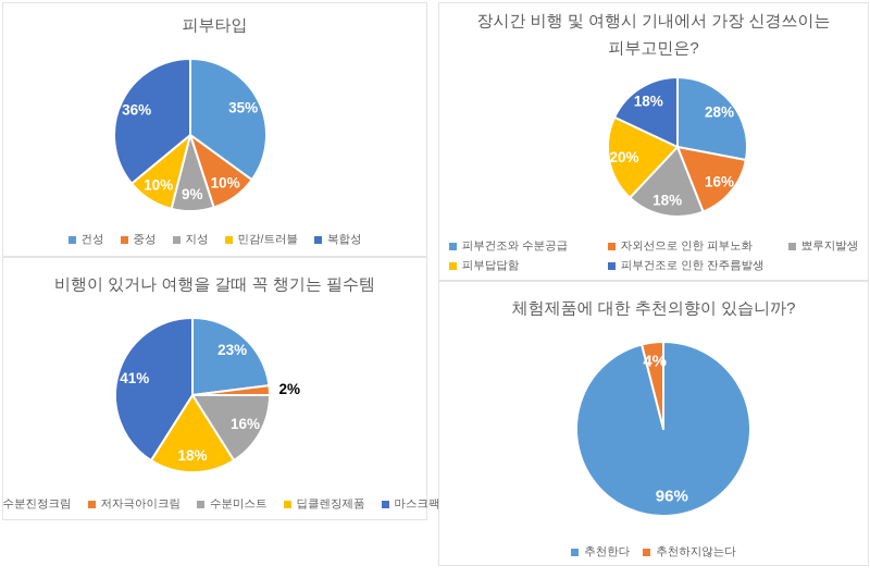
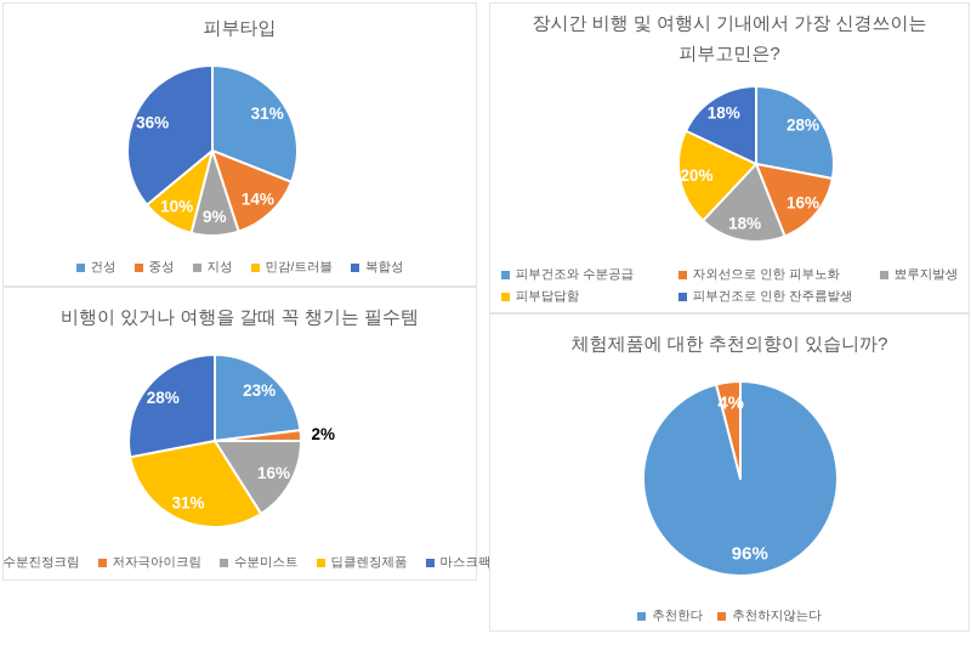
피부타입/건성: 35% -> 31%
피부타입/중성: 10% -> 14%
비행이 있거나 여행을 갈때 꼭 챙기는 필수템/딥클렌징제품: 18% -> 31%
비행이 있거나 여행을 갈때 꼭 챙기는 필수템/마스크팩: 41% -> 28%
